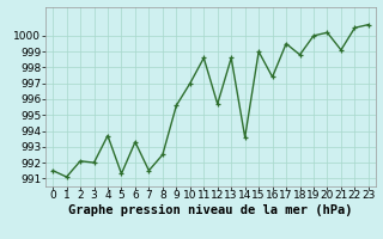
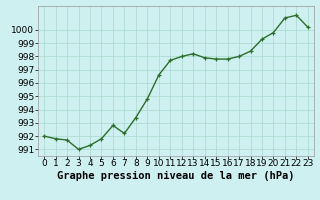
0: 991.5 -> 992.0
1: 991.1 -> 991.8
2: 992.1 -> 991.7
3: 992.0 -> 991.0
4: 993.7 -> 991.3
5: 991.3 -> 991.8
6: 993.3 -> 992.8
7: 991.5 -> 992.2
8: 992.5 -> 993.4
9: 995.6 -> 994.8
10: 997.0 -> 996.6
11: 998.6 -> 997.7
12: 995.7 -> 998.0
13: 998.6 -> 998.2
14: 993.6 -> 997.9
15: 999.0 -> 997.8
16: 997.4 -> 997.8
17: 999.5 -> 998.0
18: 998.8 -> 998.4
19: 1000.0 -> 999.3
20: 1000.2 -> 999.8
21: 999.1 -> 1000.9
22: 1000.5 -> 1001.1
23: 1000.7 -> 1000.2
